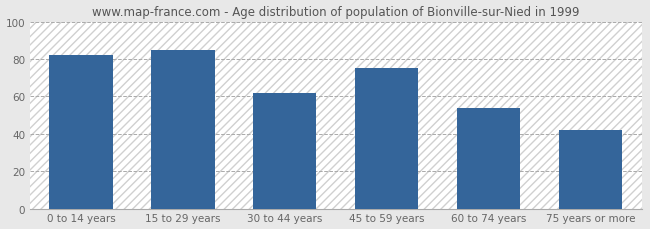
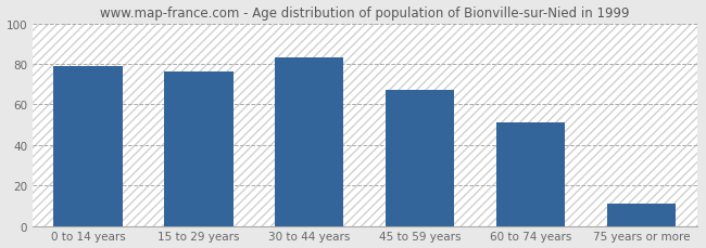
0 to 14 years: 82 -> 79
15 to 29 years: 85 -> 76
30 to 44 years: 62 -> 83
45 to 59 years: 75 -> 67
60 to 74 years: 54 -> 51
75 years or more: 42 -> 11
